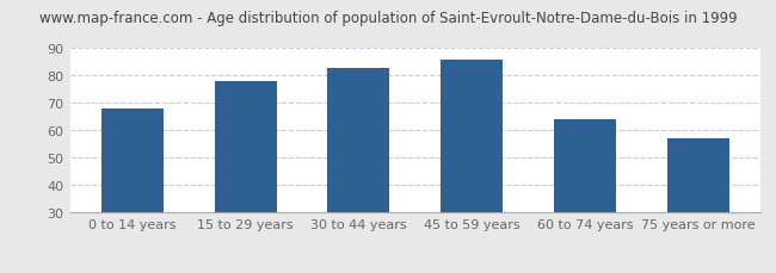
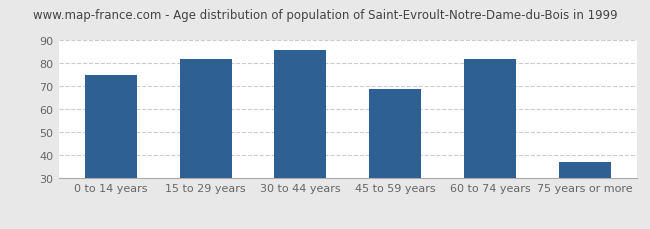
0 to 14 years: 68 -> 75
15 to 29 years: 78 -> 82
30 to 44 years: 83 -> 86
45 to 59 years: 86 -> 69
60 to 74 years: 64 -> 82
75 years or more: 57 -> 37
